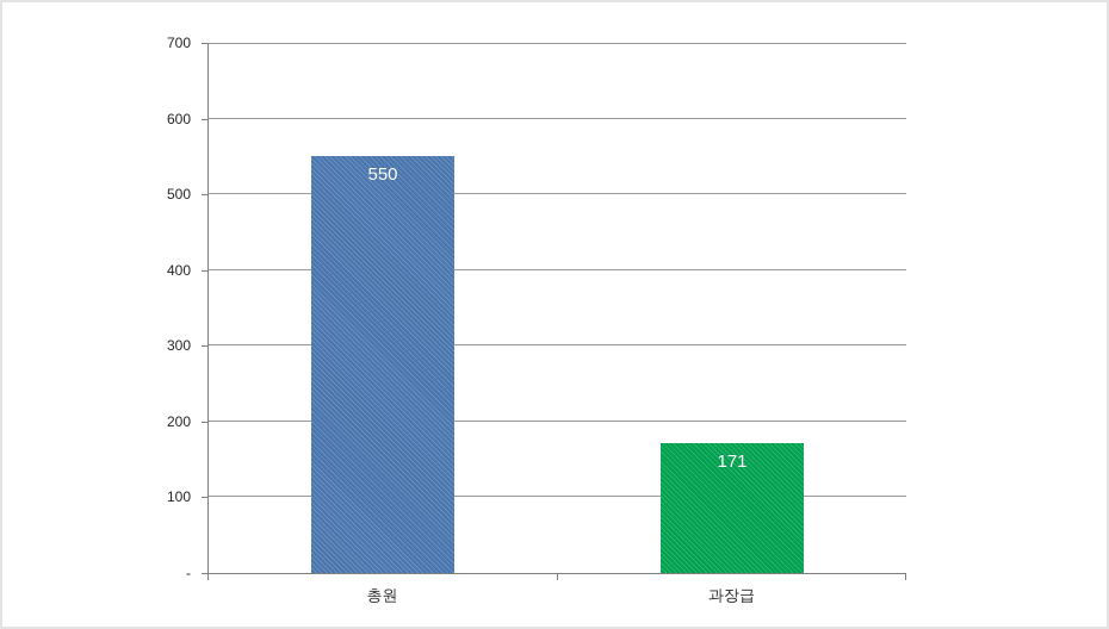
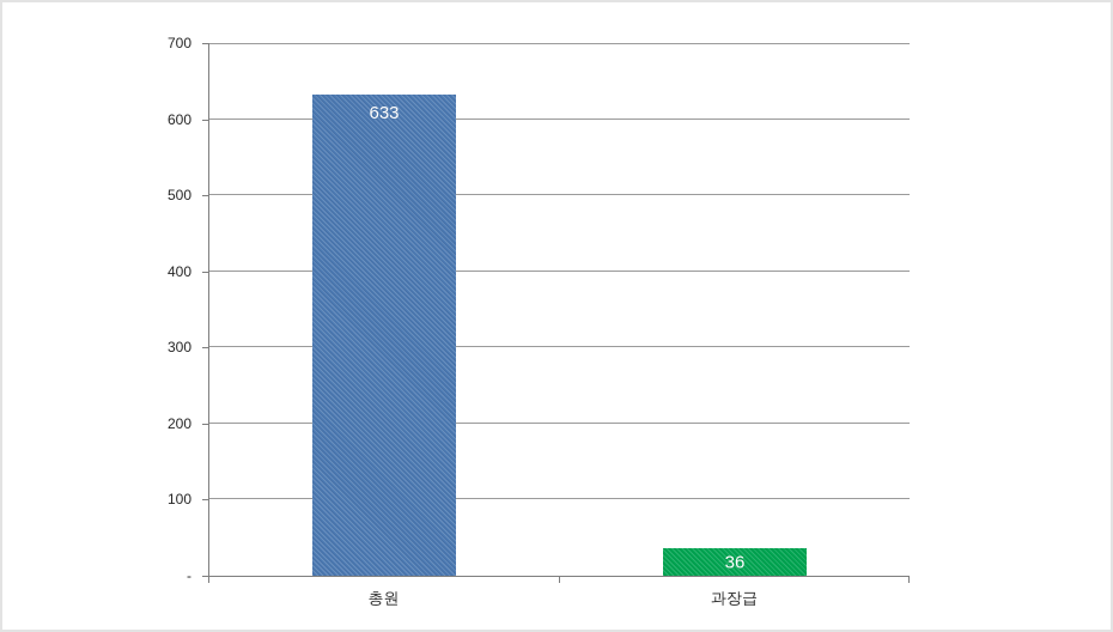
총원: 550 -> 633
과장급: 171 -> 36
